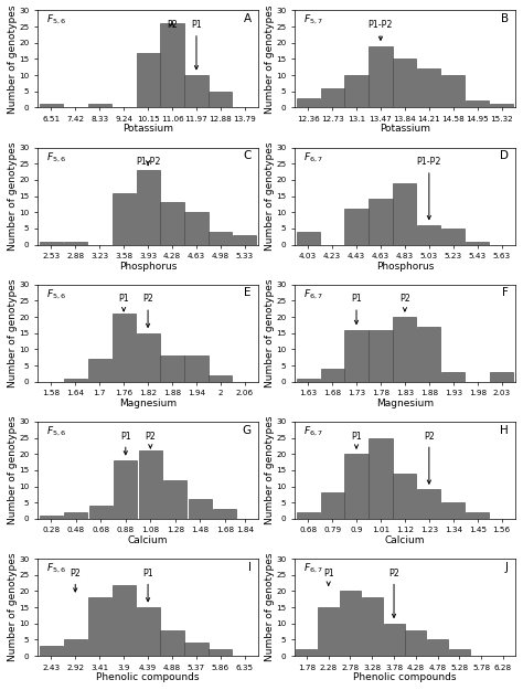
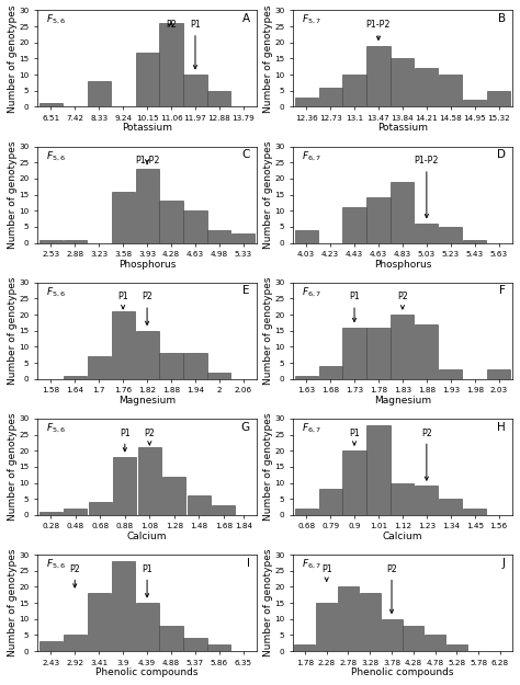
8.33: 1 -> 8
15.32: 1 -> 5
1.01: 25 -> 28
1.12: 14 -> 10
3.9: 22 -> 28
